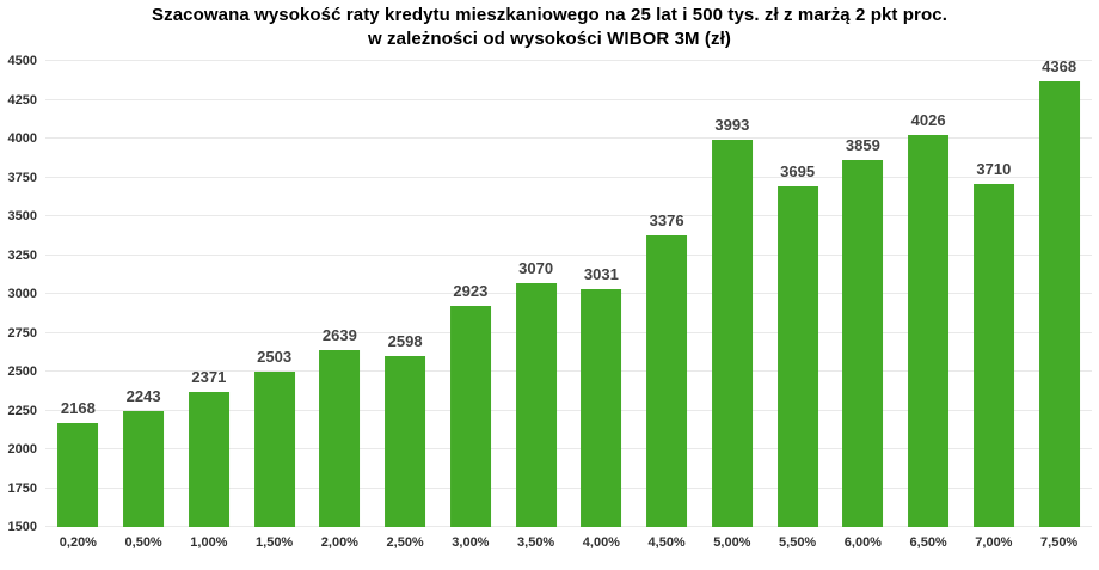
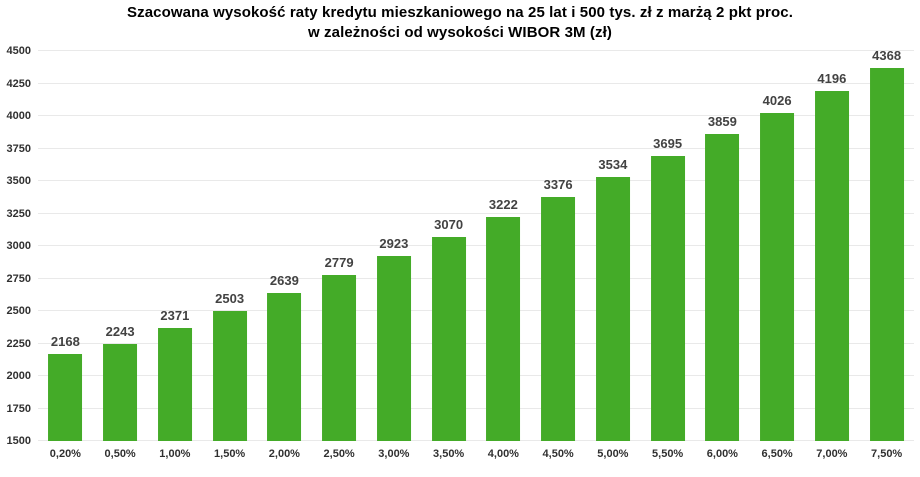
2,50%: 2598 -> 2779
4,00%: 3031 -> 3222
5,00%: 3993 -> 3534
7,00%: 3710 -> 4196
